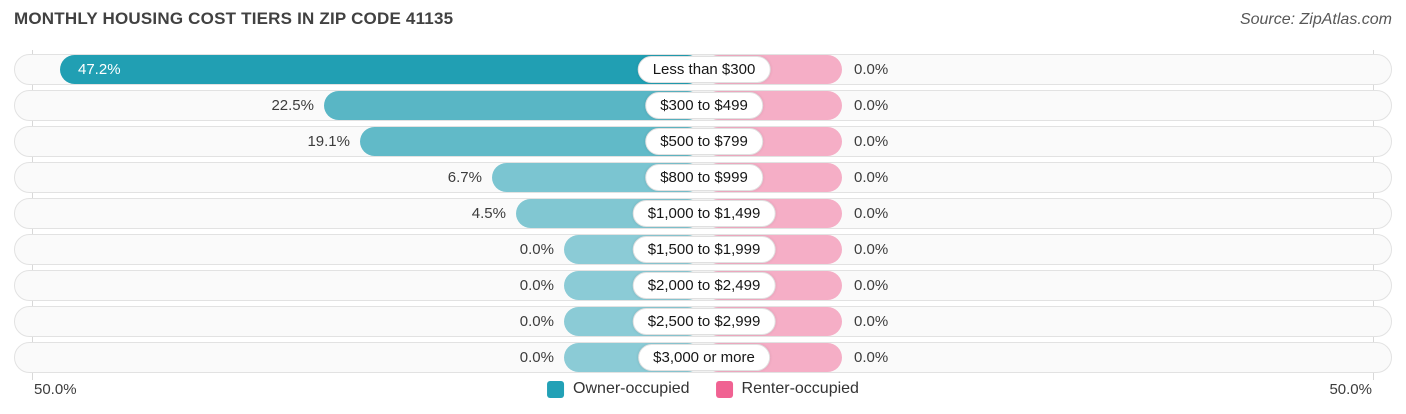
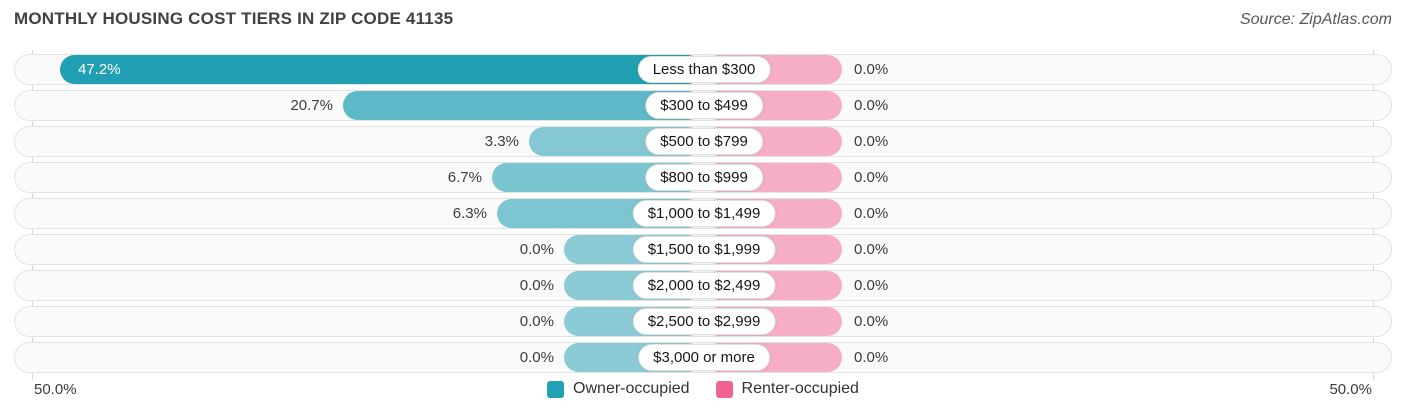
Owner-occupied/$300 to $499: 22.5% -> 20.7%
Owner-occupied/$500 to $799: 19.1% -> 3.3%
Owner-occupied/$1,000 to $1,499: 4.5% -> 6.3%
